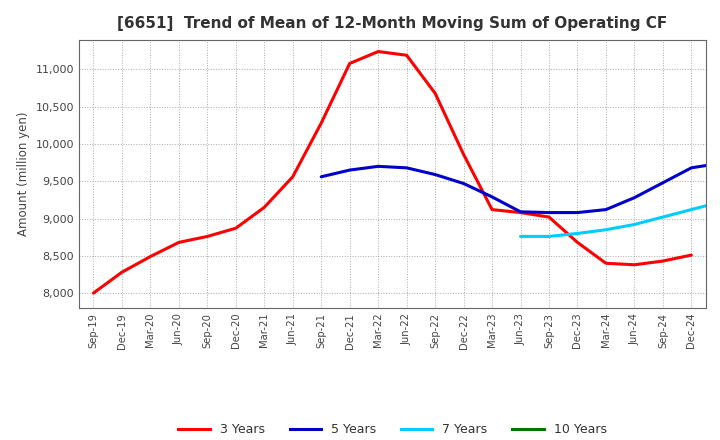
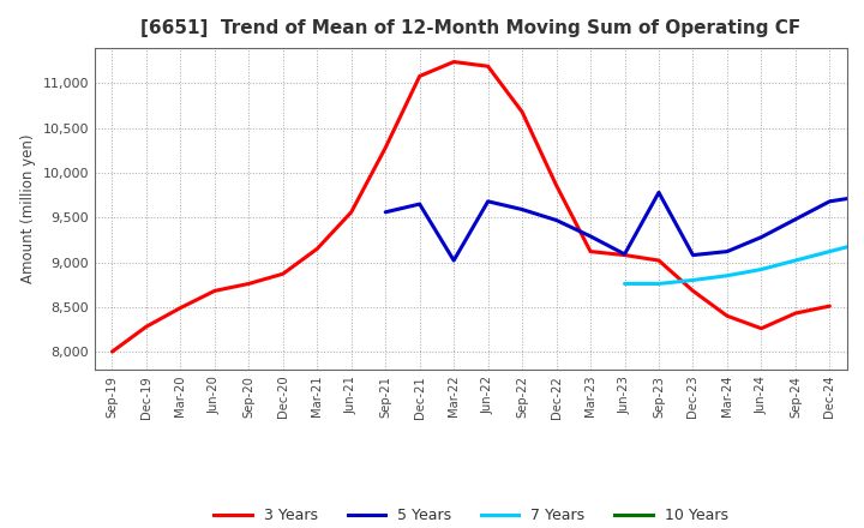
5 Years/Mar-22: 9,700 -> 9,020
5 Years/Sep-23: 9,080 -> 9,780
3 Years/Jun-24: 8,380 -> 8,260
